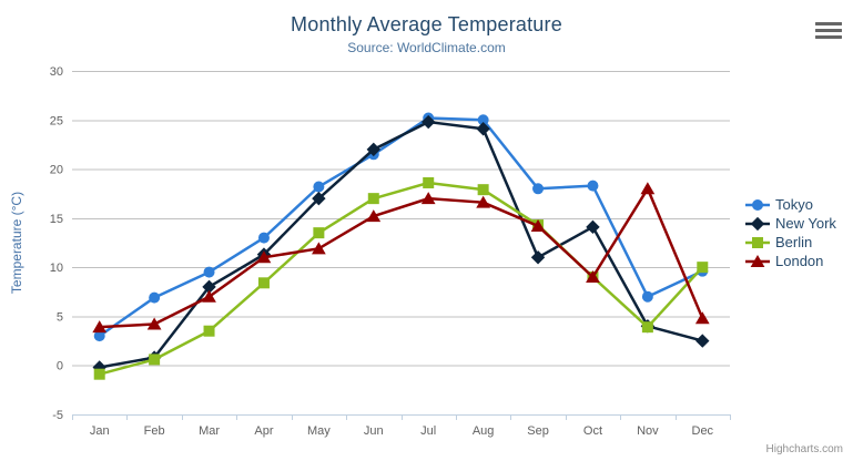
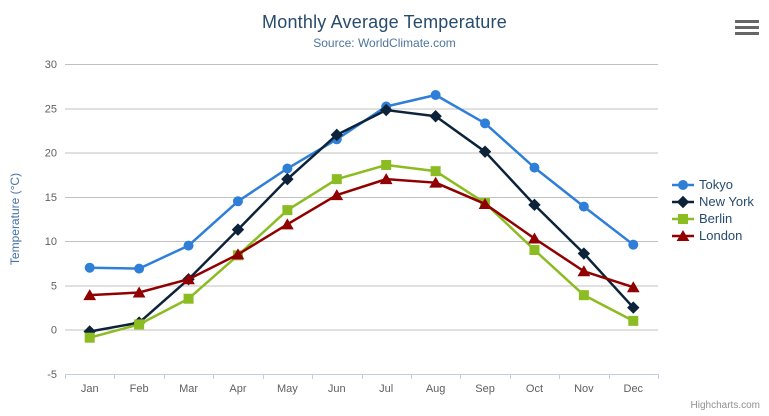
Tokyo/Jan: 3 -> 7
New York/Mar: 8 -> 6
London/Mar: 7 -> 6
Tokyo/Apr: 13 -> 14
London/Apr: 11 -> 8
Tokyo/Aug: 25 -> 26
Tokyo/Sep: 18 -> 23
New York/Sep: 11 -> 20
London/Oct: 9 -> 10
Tokyo/Nov: 7 -> 14
New York/Nov: 4 -> 9
London/Nov: 18 -> 7
Berlin/Dec: 10 -> 1
